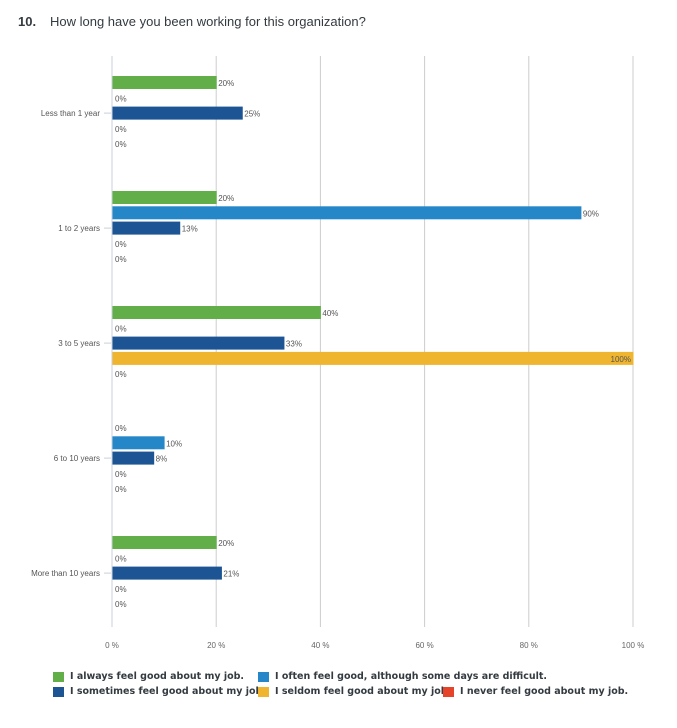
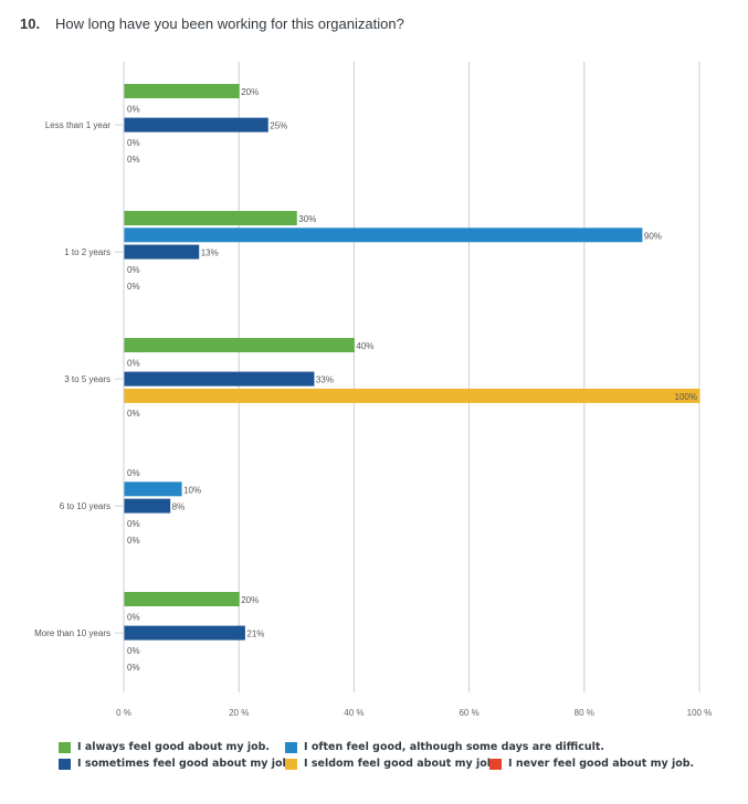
I always feel good about my job./1 to 2 years: 20% -> 30%
